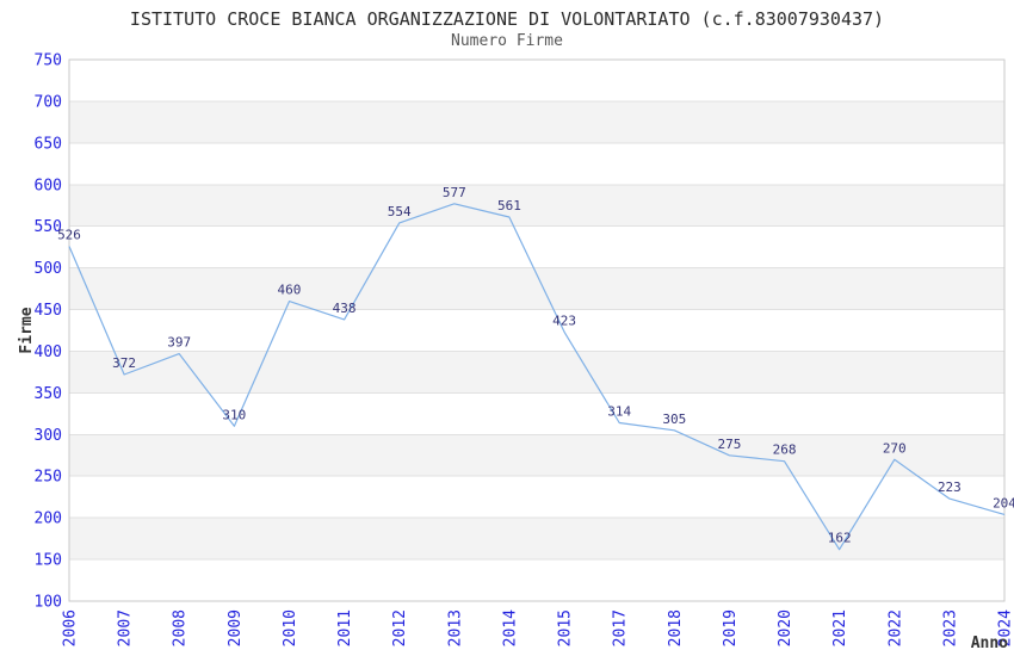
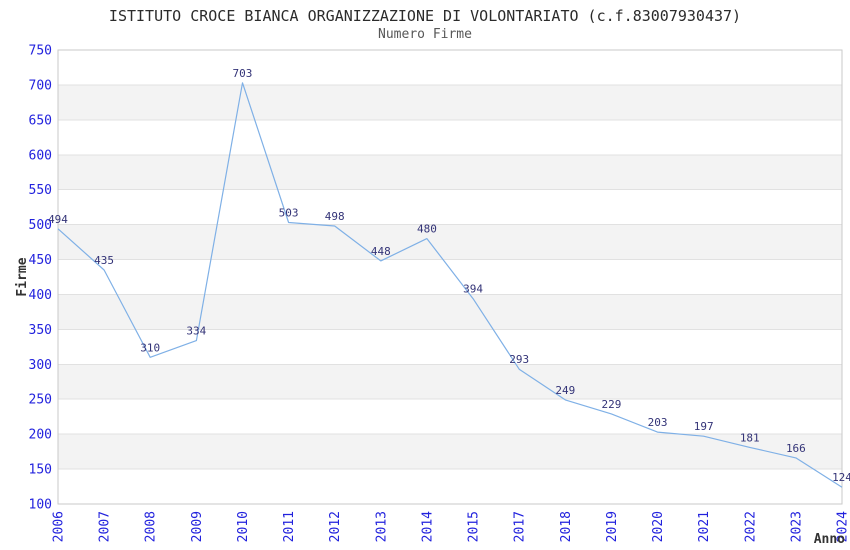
2006: 526 -> 494
2007: 372 -> 435
2008: 397 -> 310
2009: 310 -> 334
2010: 460 -> 703
2011: 438 -> 503
2012: 554 -> 498
2013: 577 -> 448
2014: 561 -> 480
2015: 423 -> 394
2017: 314 -> 293
2018: 305 -> 249
2019: 275 -> 229
2020: 268 -> 203
2021: 162 -> 197
2022: 270 -> 181
2023: 223 -> 166
2024: 204 -> 124
